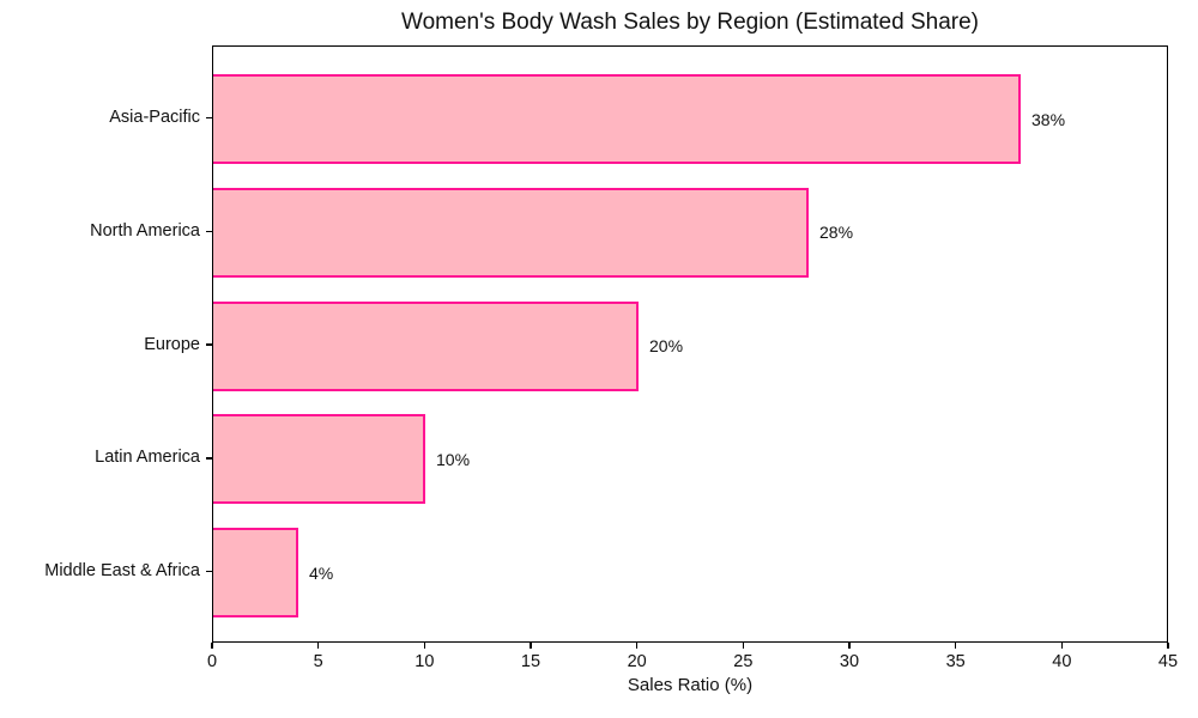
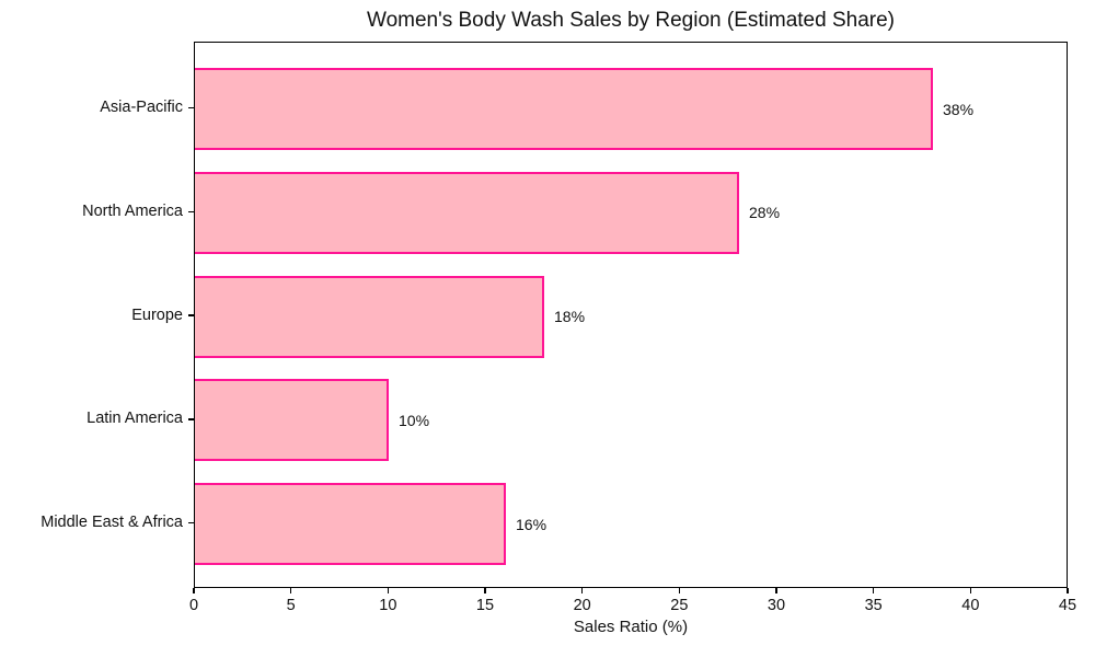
Europe: 20% -> 18%
Middle East & Africa: 4% -> 16%
